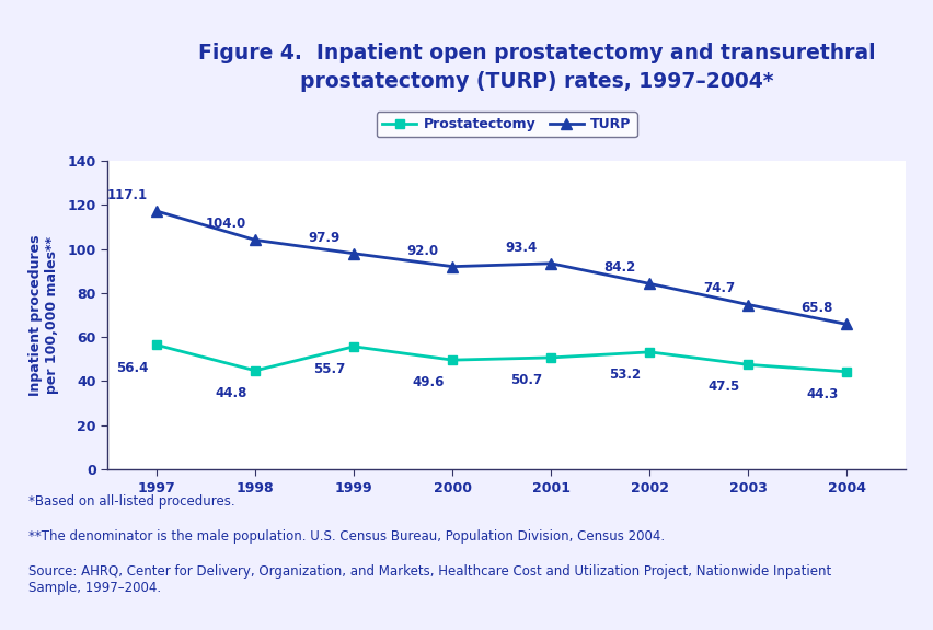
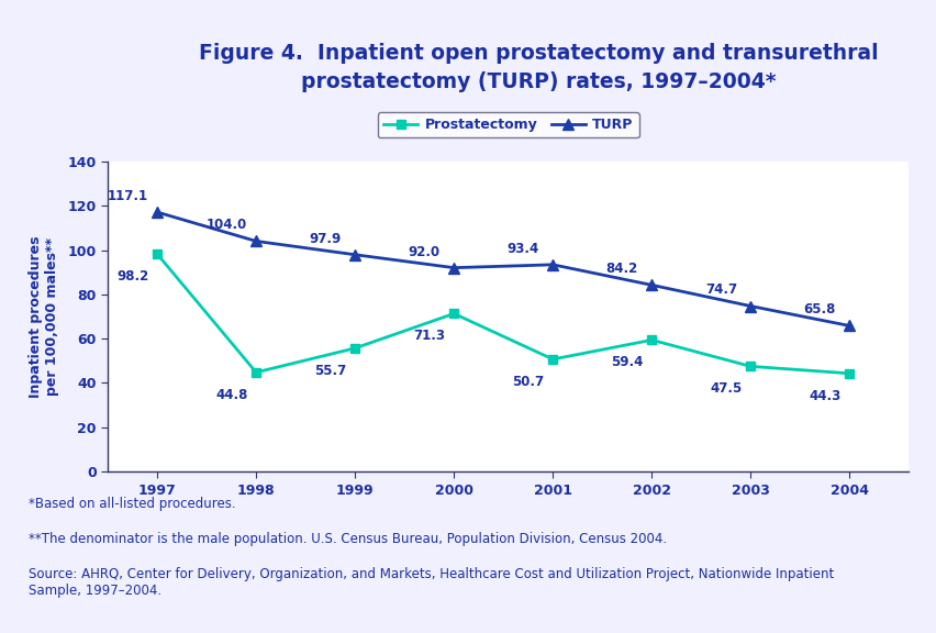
Prostatectomy/1997: 56.4 -> 98.2
Prostatectomy/2000: 49.6 -> 71.3
Prostatectomy/2002: 53.2 -> 59.4
